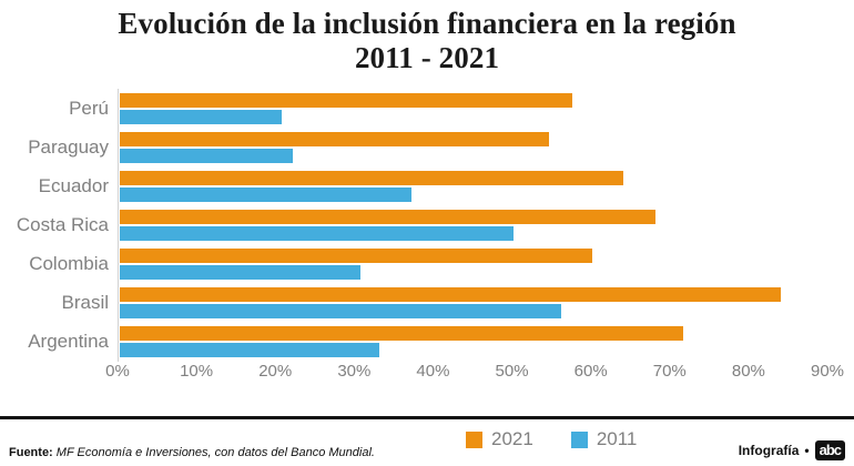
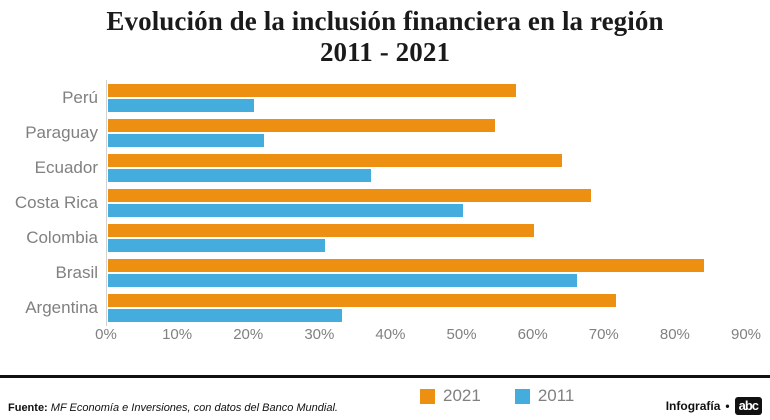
2011/Brasil: 56% -> 66%
